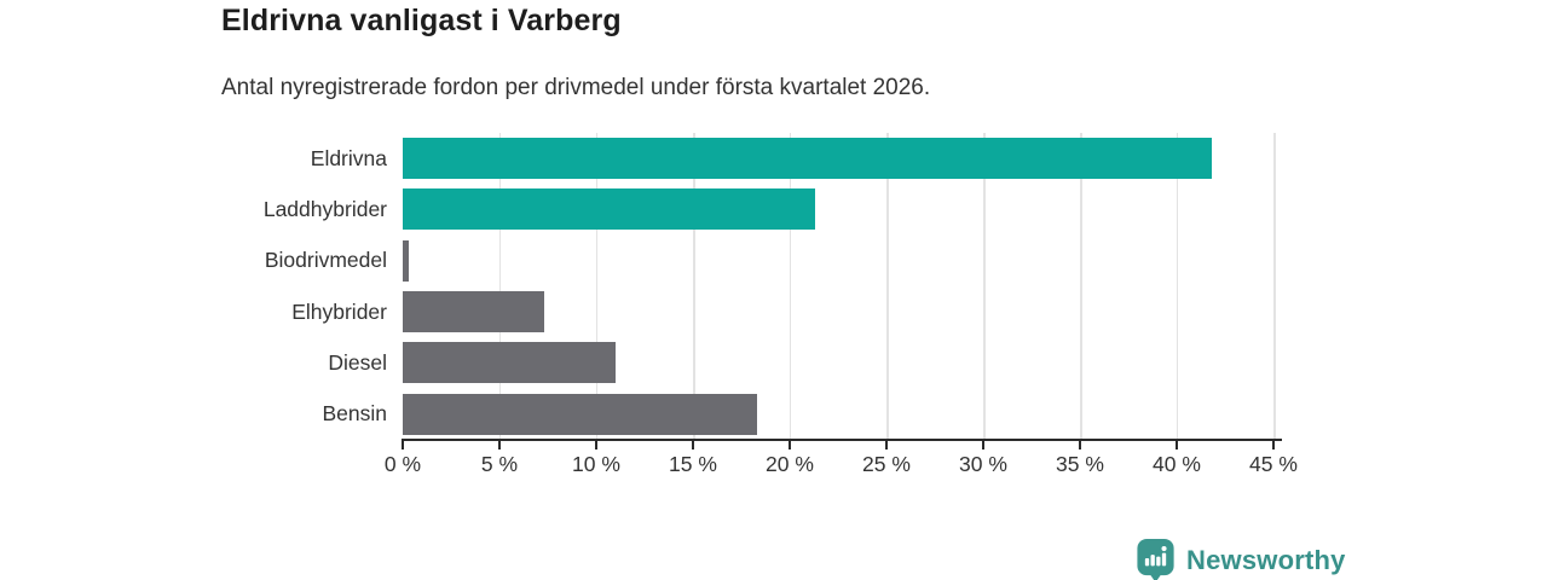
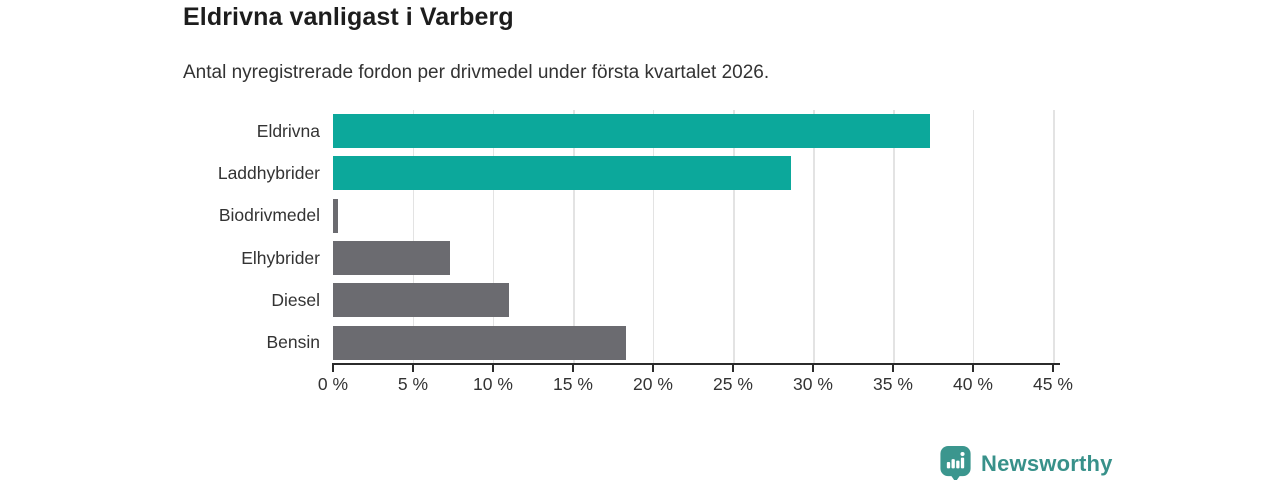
Eldrivna: 41.8% -> 37.3%
Laddhybrider: 21.3% -> 28.6%
